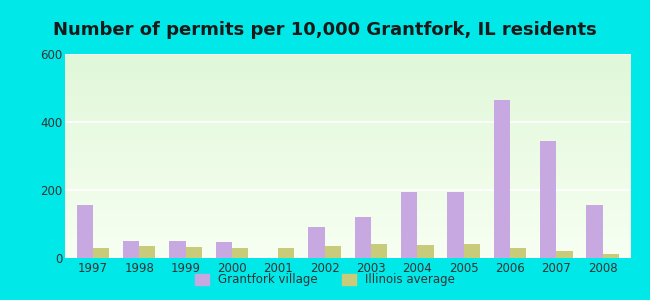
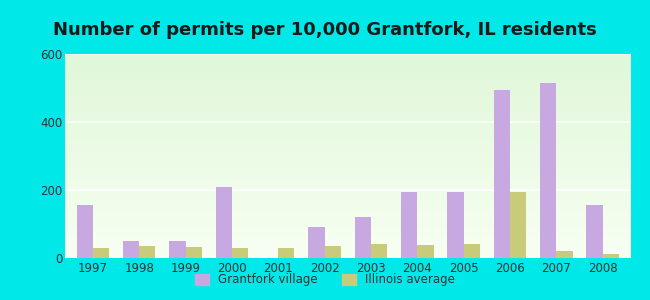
Grantfork village/2000: 47 -> 210
Grantfork village/2006: 465 -> 495
Illinois average/2006: 30 -> 195
Grantfork village/2007: 345 -> 515
